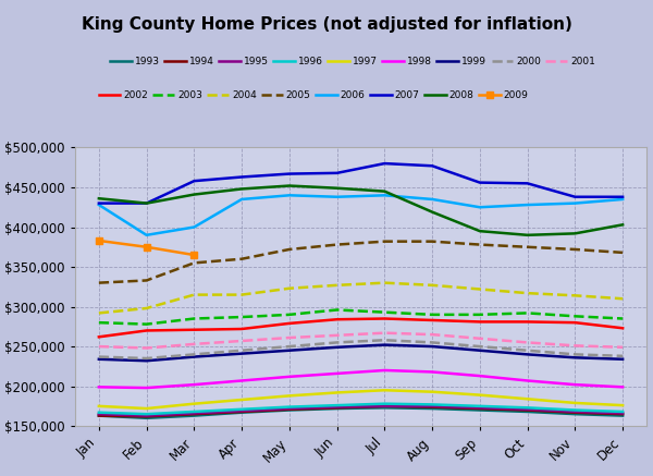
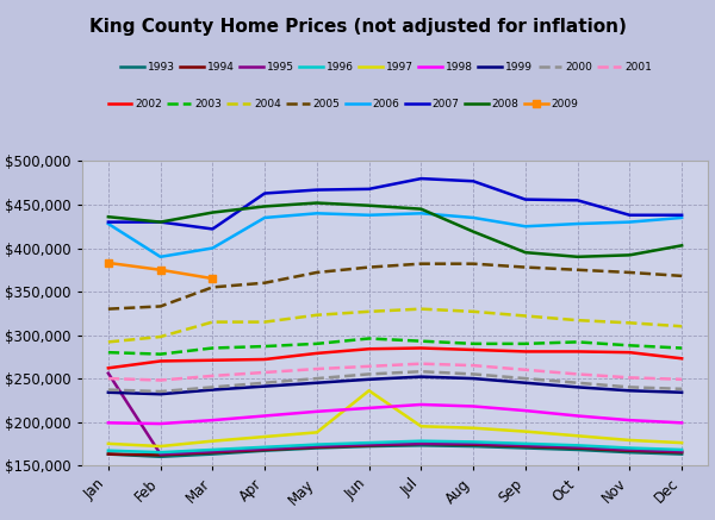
1995/Jan: $165,000 -> $256,000
2007/Mar: $458,000 -> $422,000
1997/Jun: $192,000 -> $236,000
